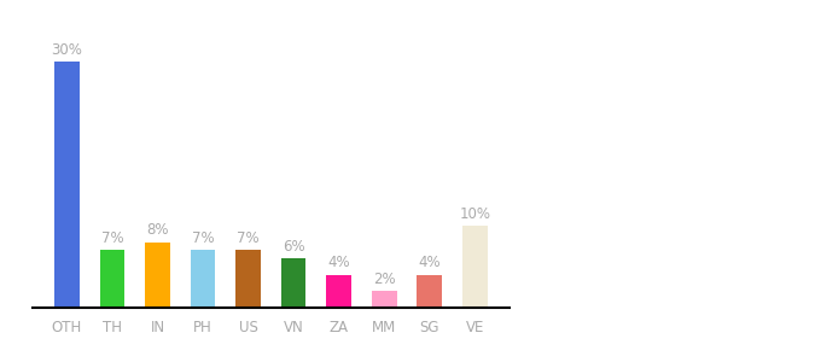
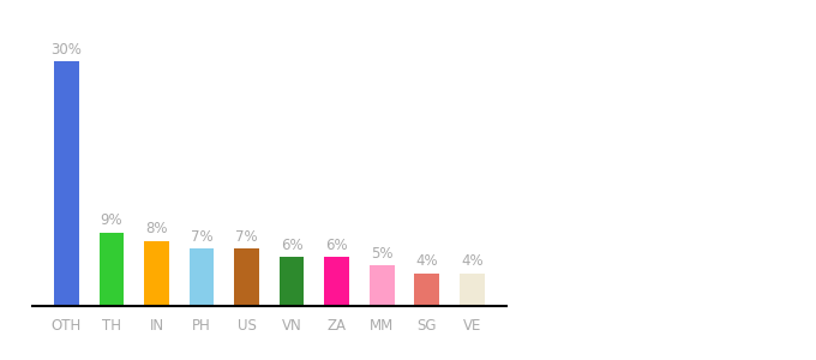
TH: 7% -> 9%
ZA: 4% -> 6%
MM: 2% -> 5%
VE: 10% -> 4%
